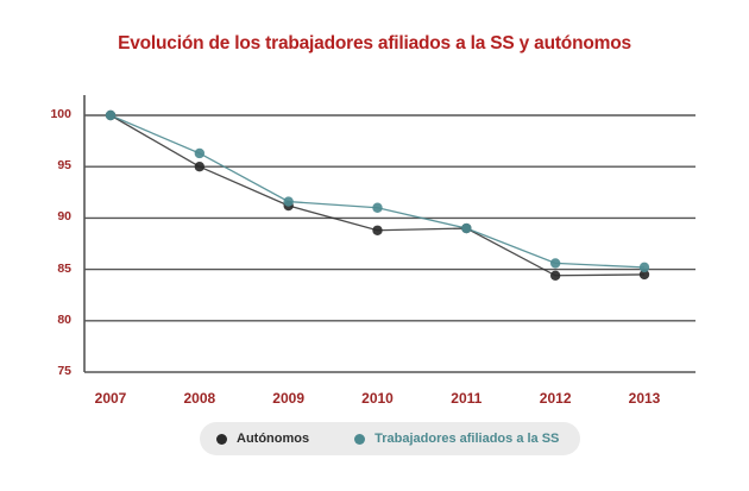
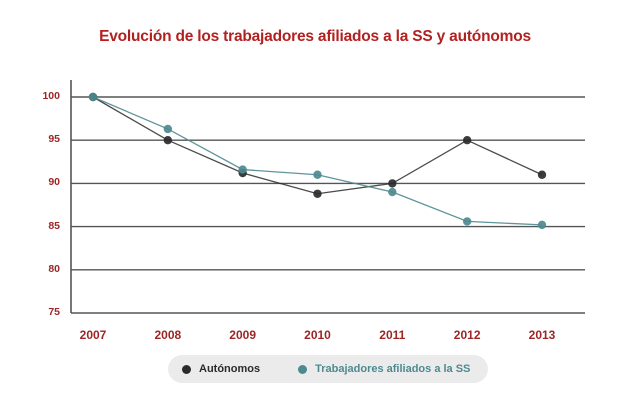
Autónomos/2011: 89 -> 90
Autónomos/2012: 84 -> 95
Autónomos/2013: 84 -> 91
